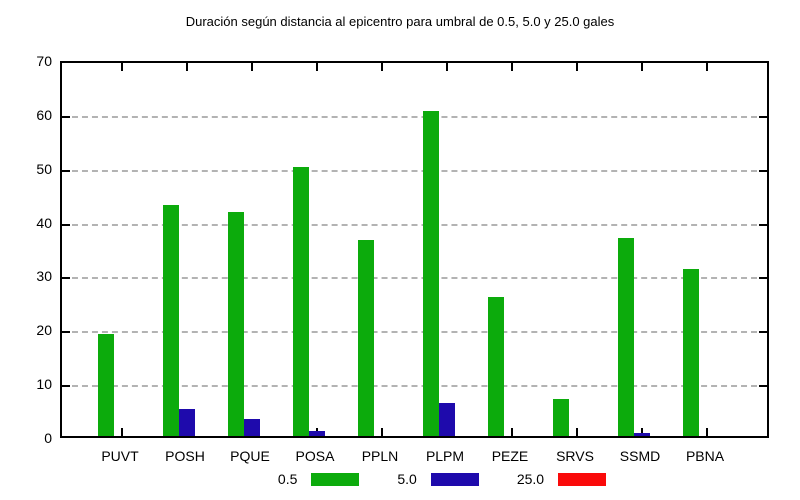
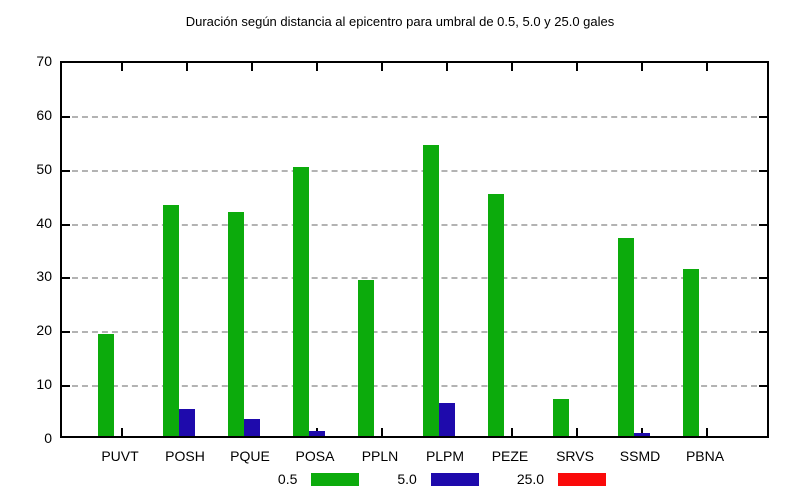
0.5/PPLN: 36 -> 29
0.5/PLPM: 60 -> 54
0.5/PEZE: 26 -> 45
